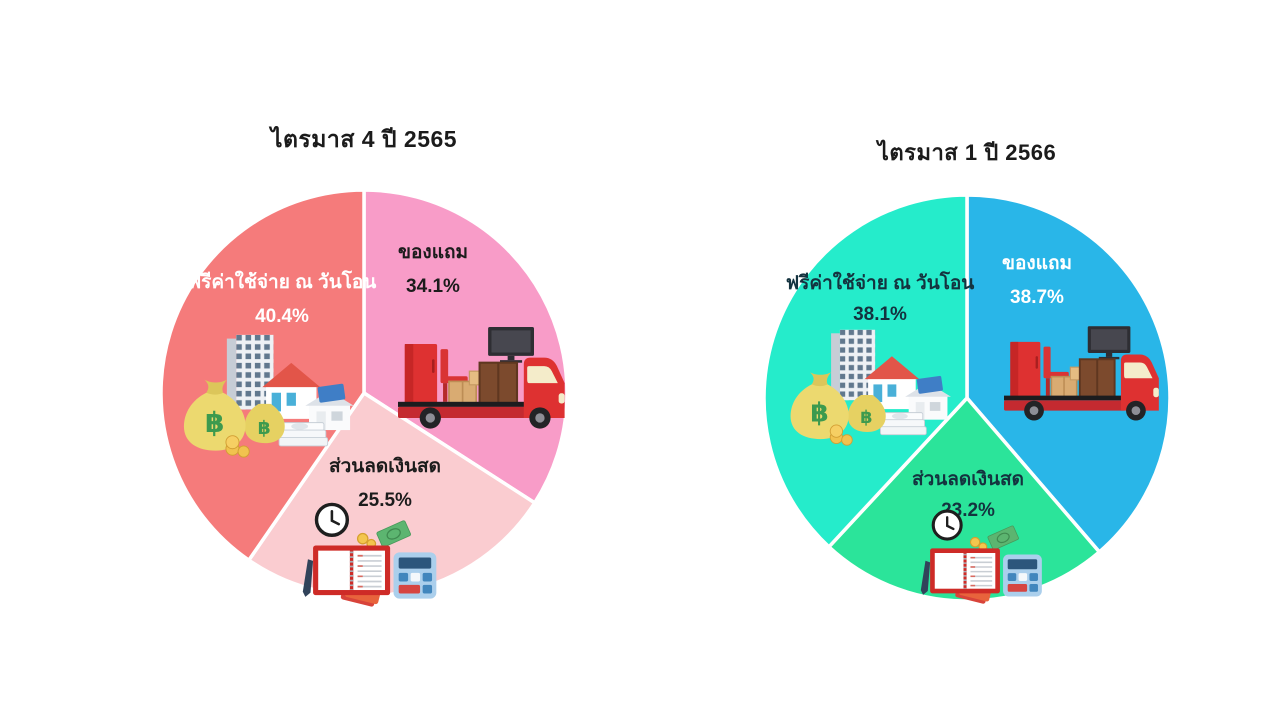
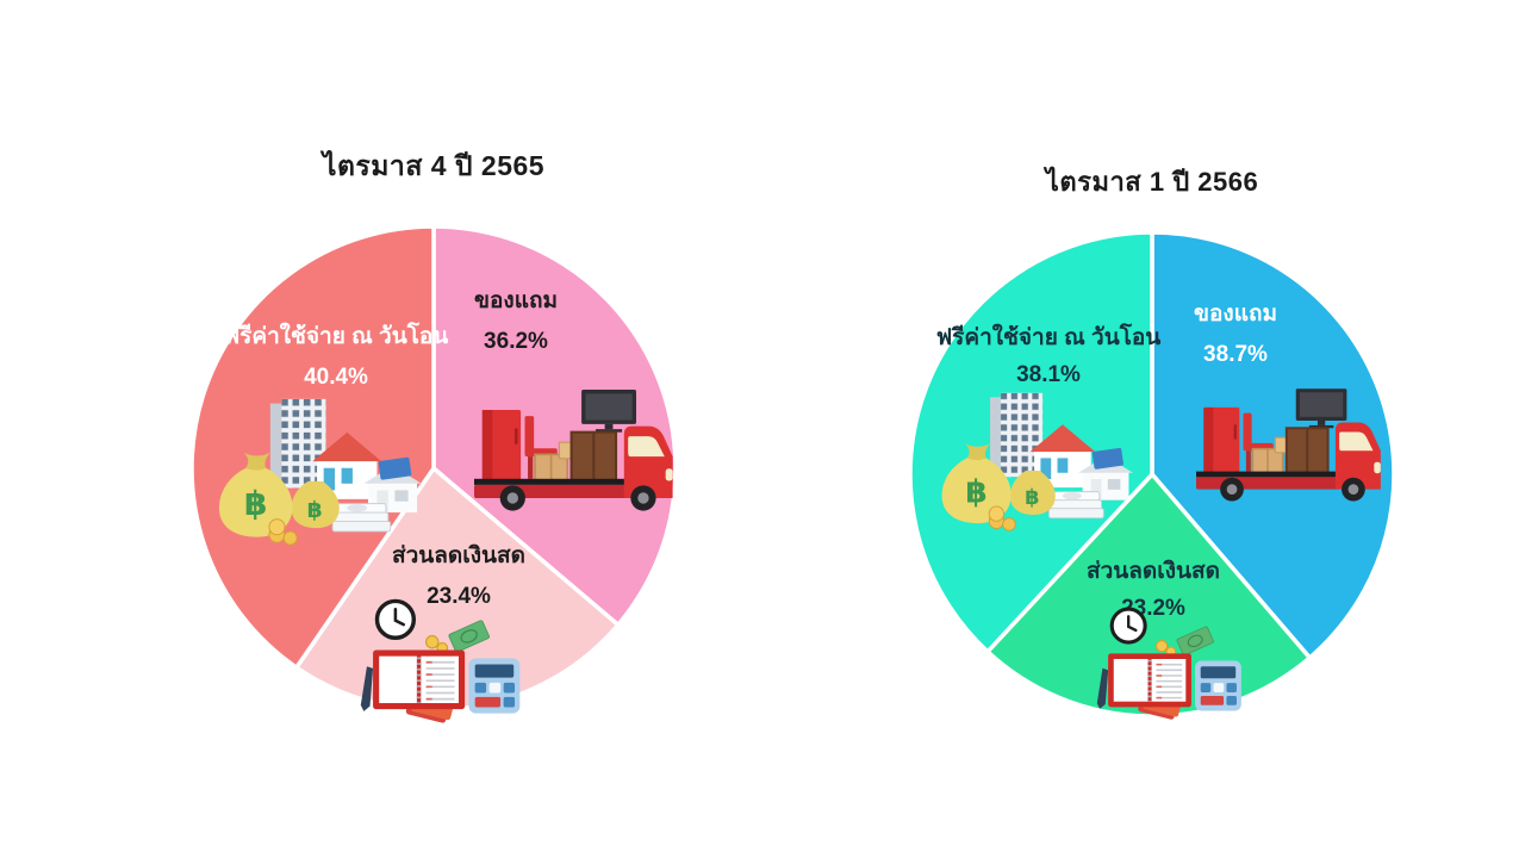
ไตรมาส 4 ปี 2565/ของแถม: 34.1% -> 36.2%
ไตรมาส 4 ปี 2565/ส่วนลดเงินสด: 25.5% -> 23.4%
